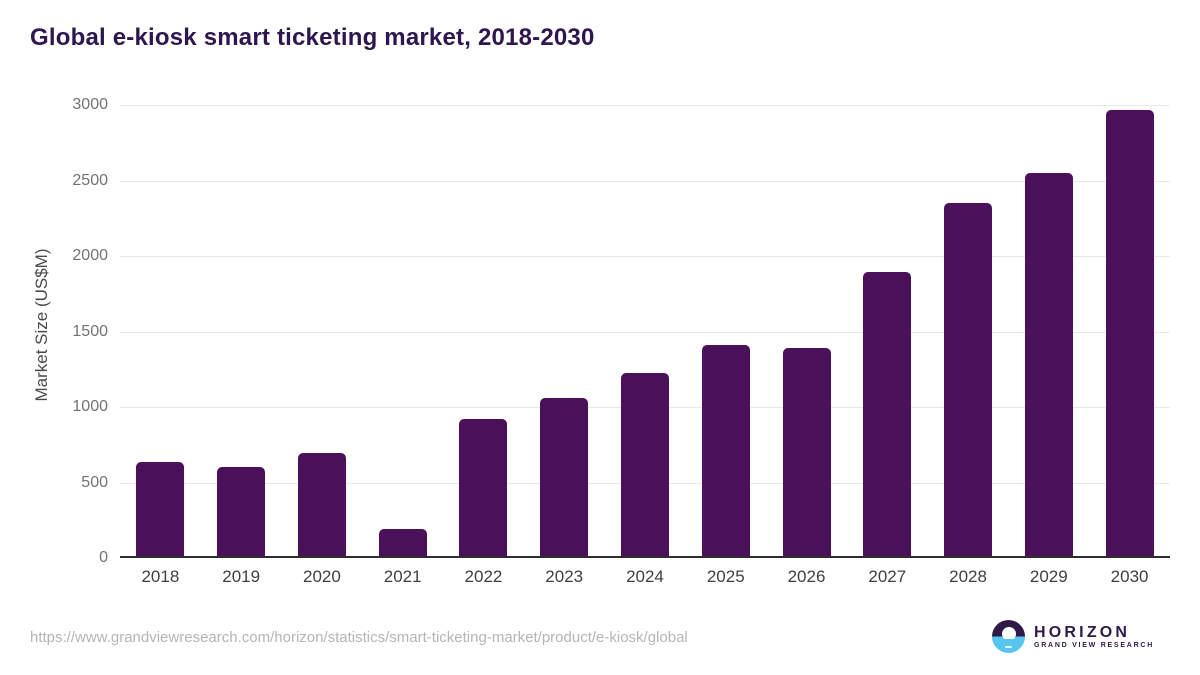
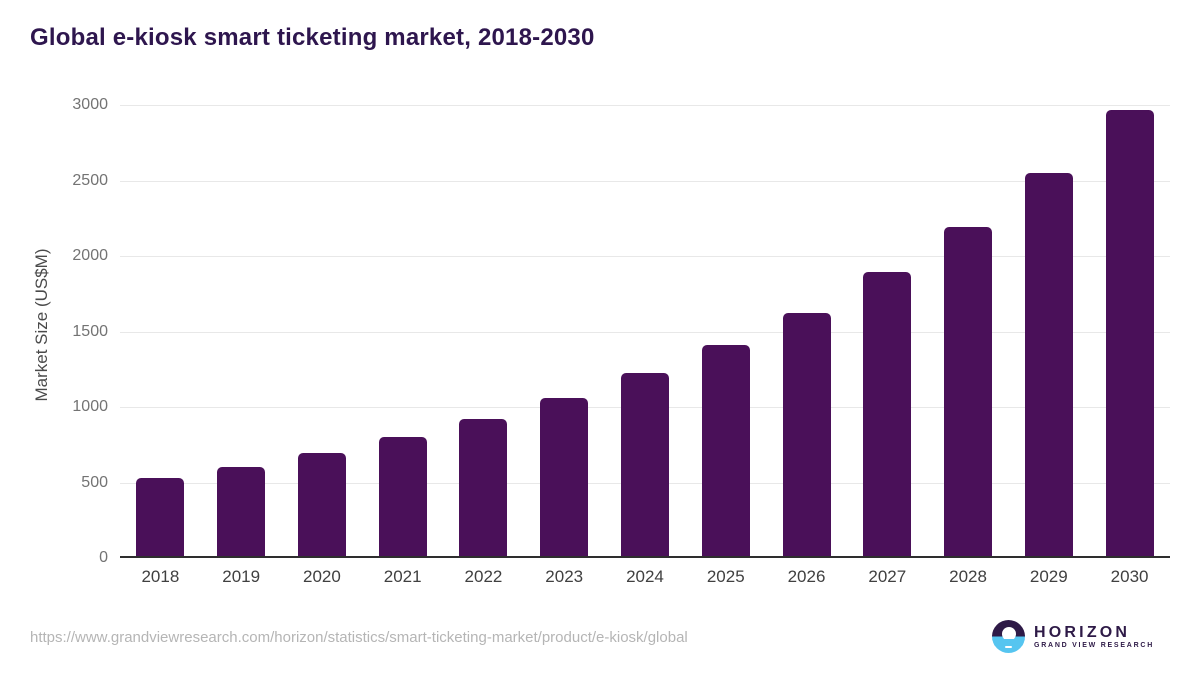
2018: 620 -> 520
2021: 180 -> 790
2026: 1380 -> 1610
2028: 2340 -> 2180
